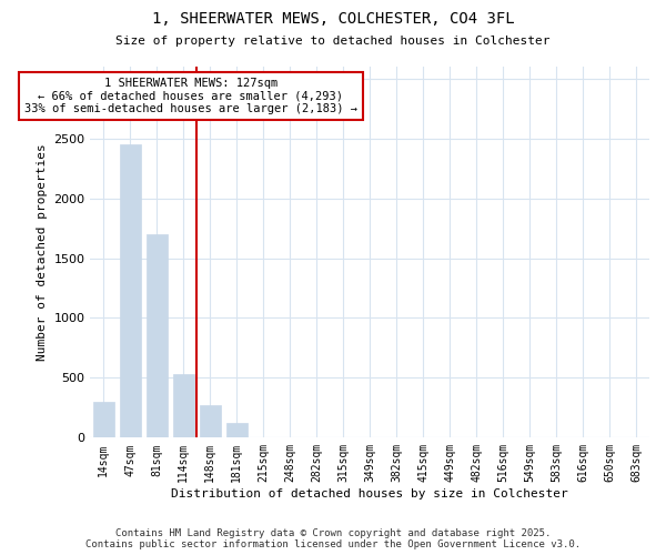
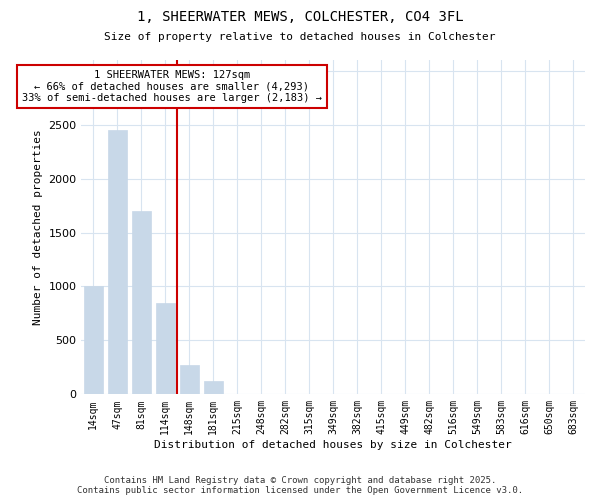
14sqm: 300 -> 1000
114sqm: 530 -> 850
